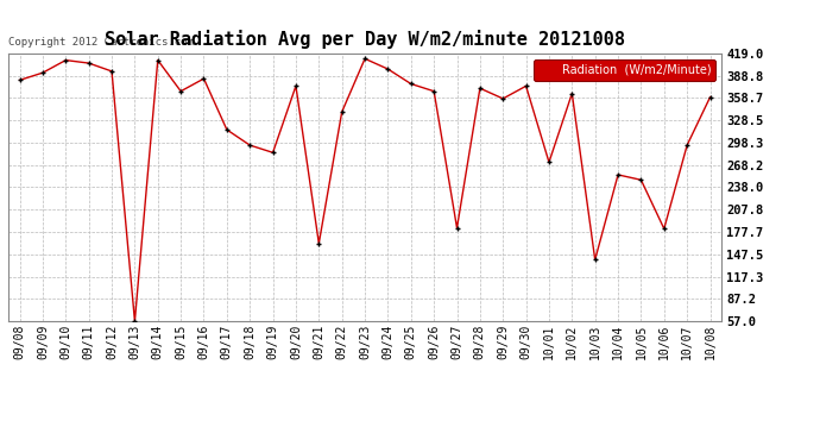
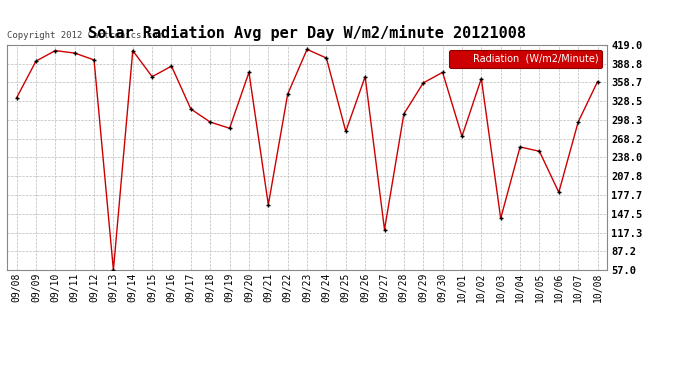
09/08: 383 -> 334
09/25: 378 -> 280
09/27: 183 -> 122
09/28: 372 -> 308
